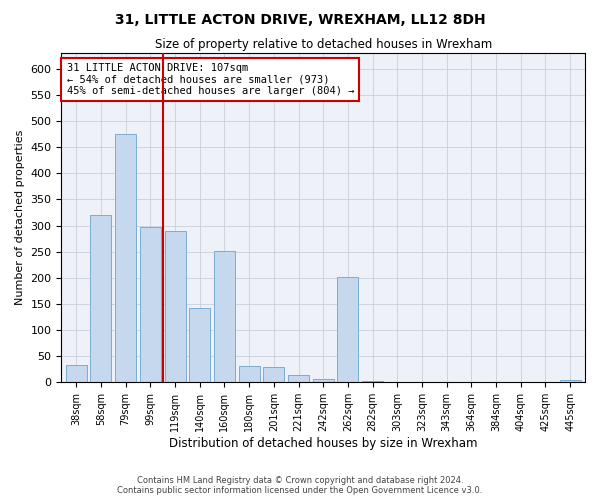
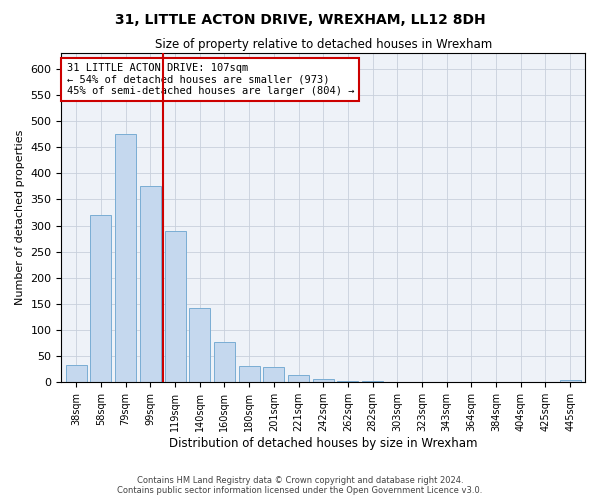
99sqm: 298 -> 375
160sqm: 252 -> 77
262sqm: 202 -> 3
